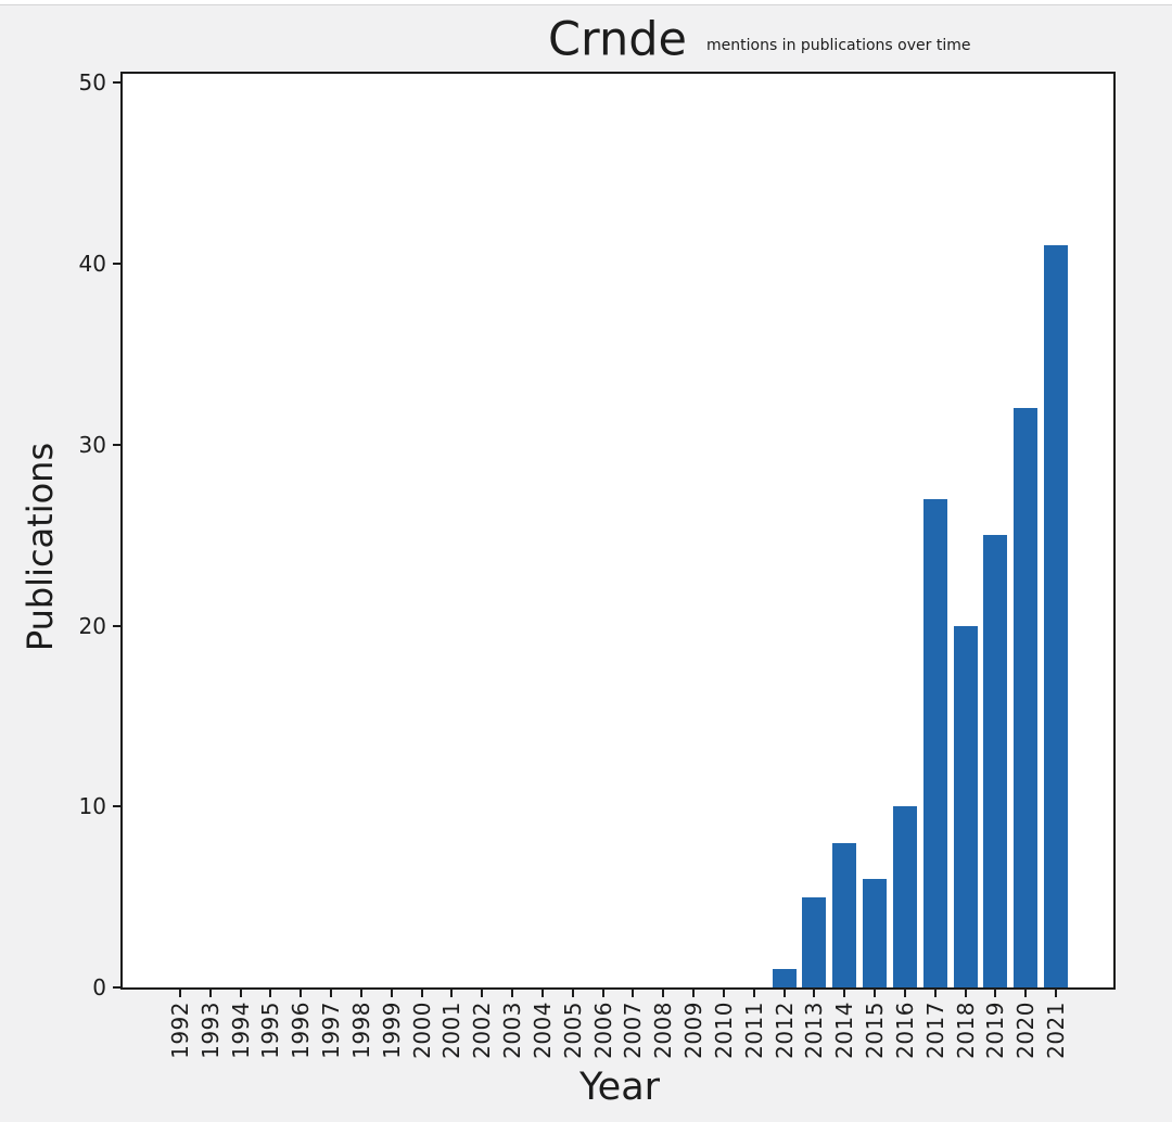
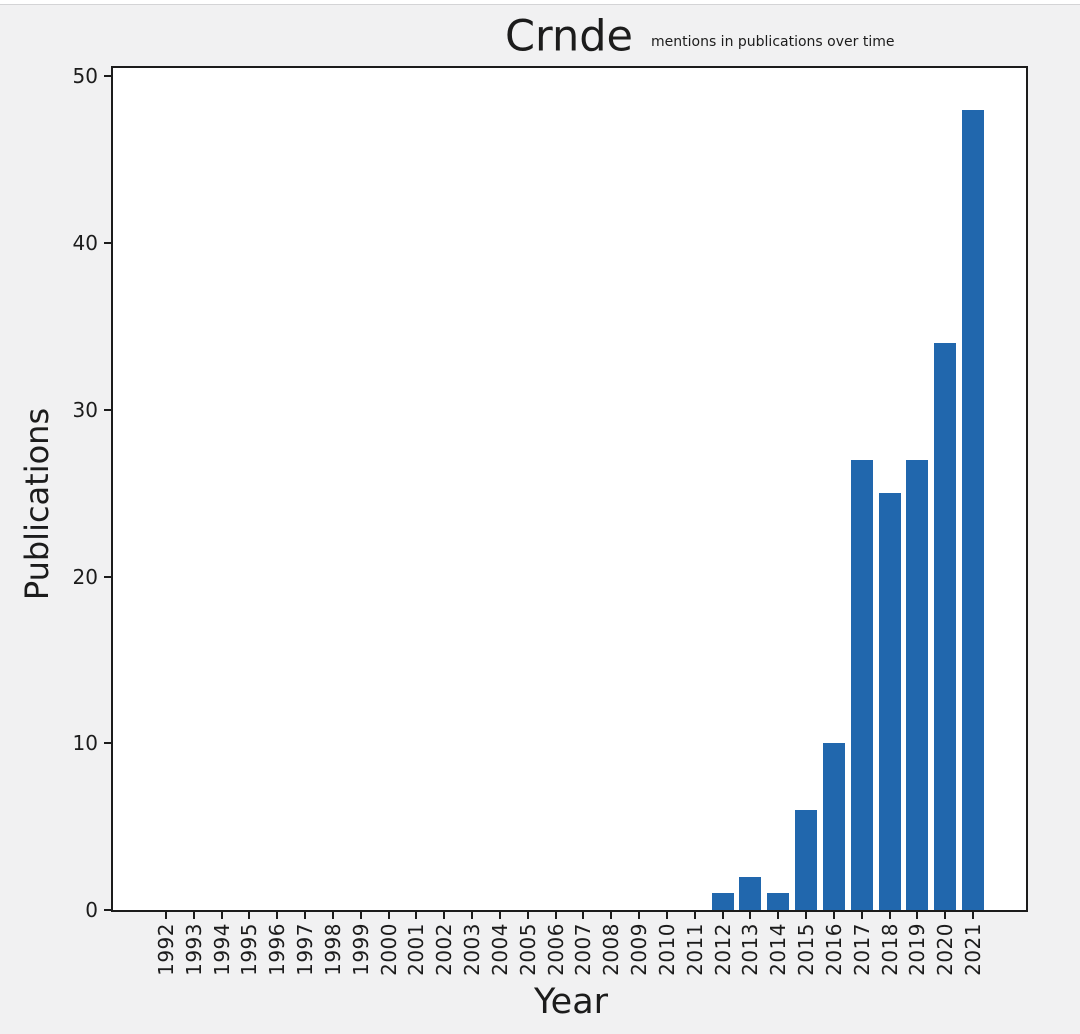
2013: 5 -> 2
2014: 8 -> 1
2018: 20 -> 25
2019: 25 -> 27
2020: 32 -> 34
2021: 41 -> 48
